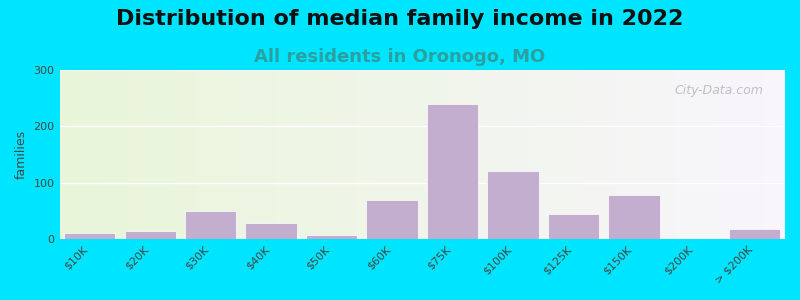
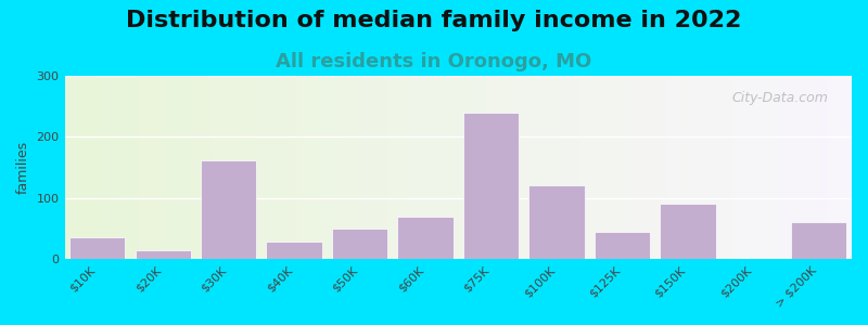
$10K: 10 -> 36
$30K: 50 -> 162
$50K: 8 -> 50
$150K: 78 -> 90
> $200K: 18 -> 60
